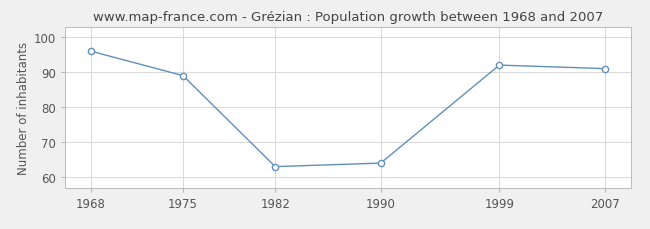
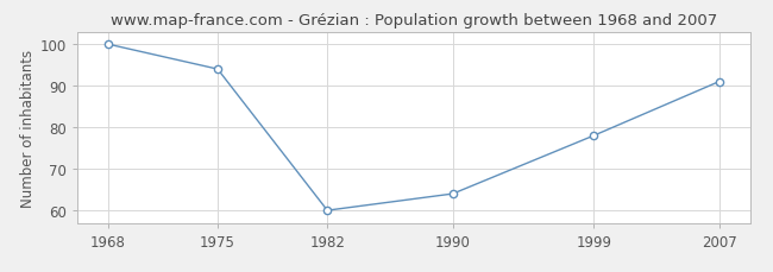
1968: 96 -> 100
1975: 89 -> 94
1982: 63 -> 60
1999: 92 -> 78
